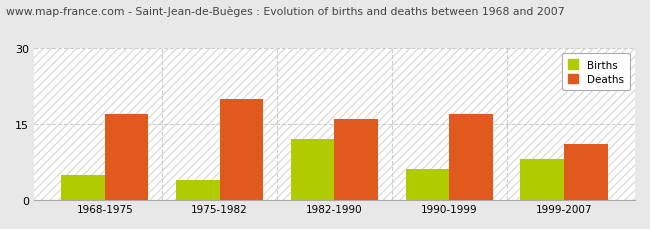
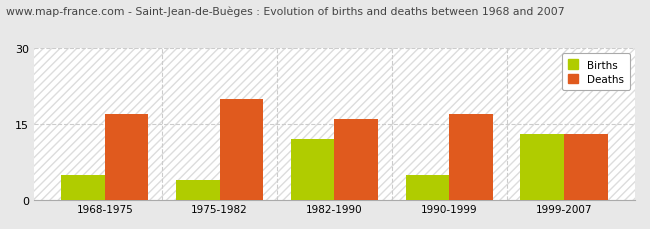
Births/1990-1999: 6 -> 5
Births/1999-2007: 8 -> 13
Deaths/1999-2007: 11 -> 13
